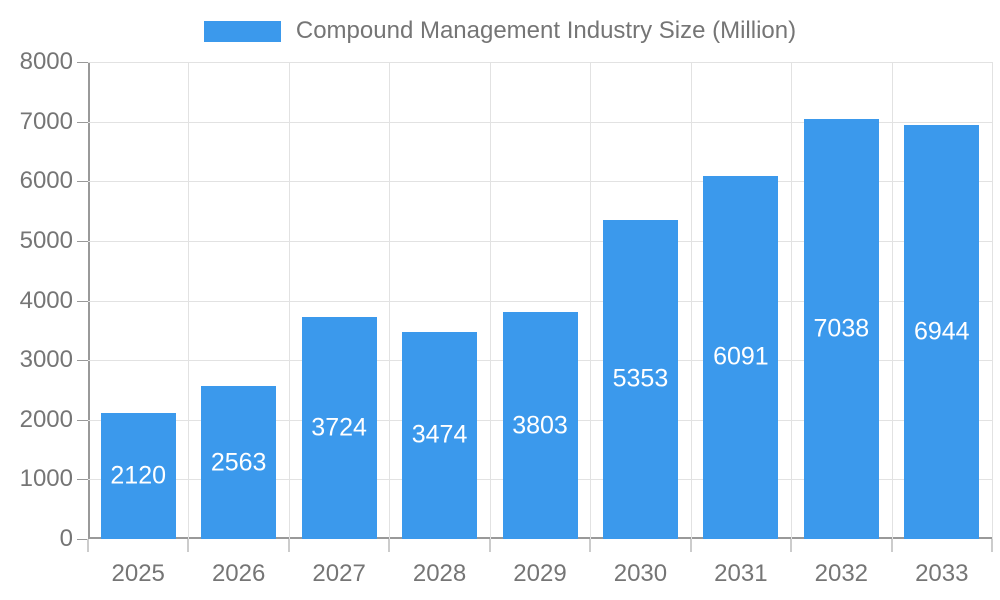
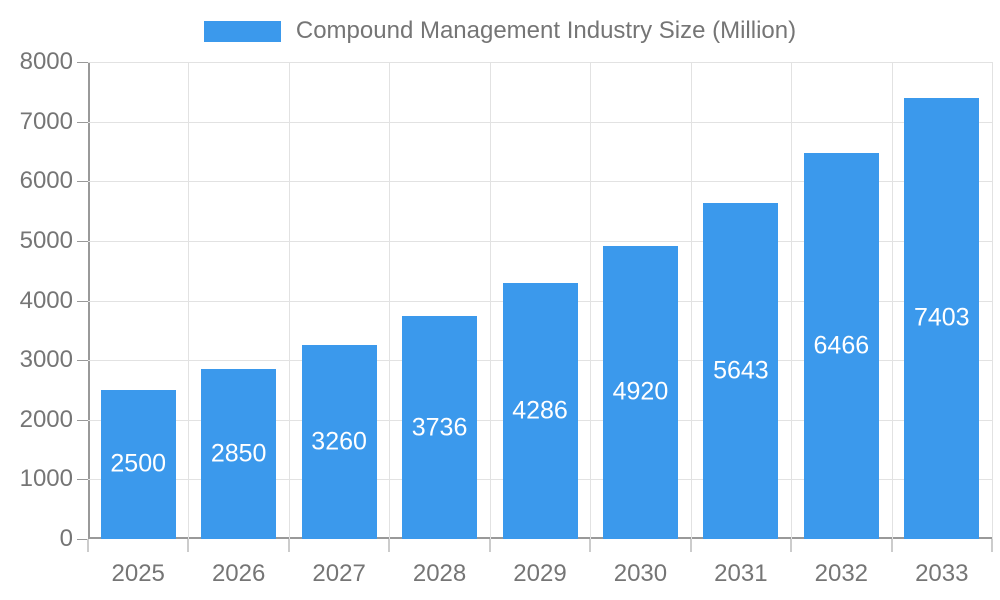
2025: 2120 -> 2500
2026: 2563 -> 2850
2027: 3724 -> 3260
2028: 3474 -> 3736
2029: 3803 -> 4286
2030: 5353 -> 4920
2031: 6091 -> 5643
2032: 7038 -> 6466
2033: 6944 -> 7403
